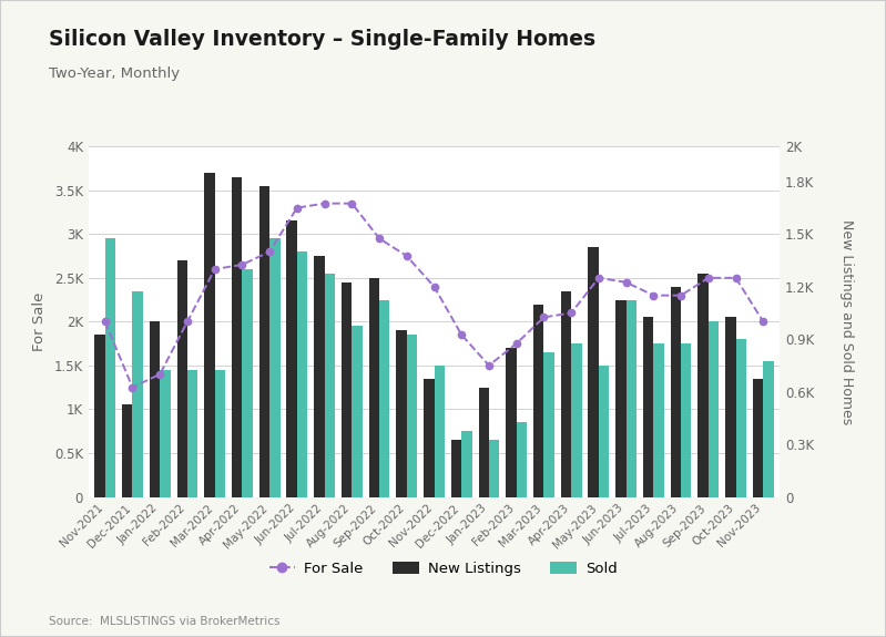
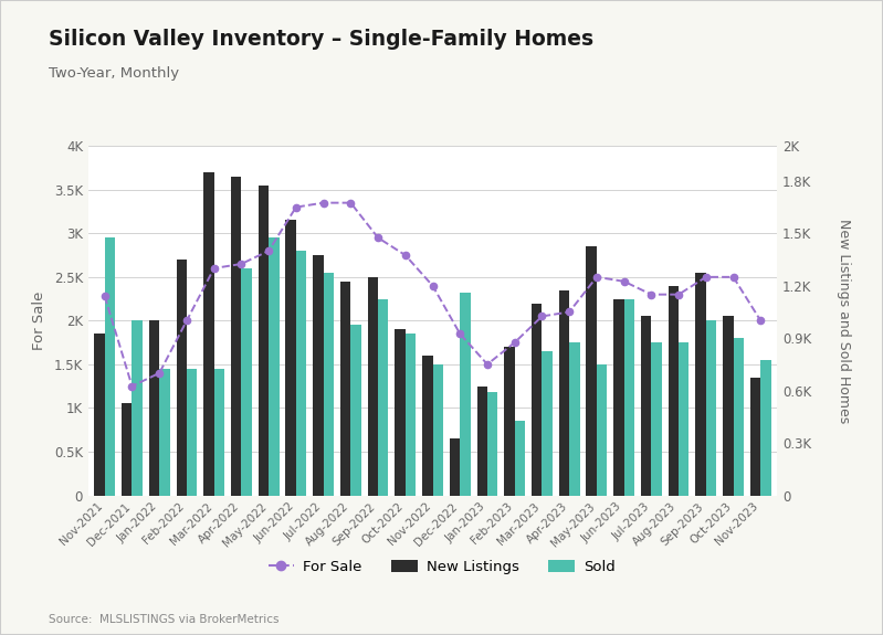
For Sale/Nov-2021: 2.00K -> 2.28K
Sold/Dec-2021: 2.35K -> 2.00K
New Listings/Nov-2022: 1.35K -> 1.60K
Sold/Dec-2022: 0.75K -> 2.32K
Sold/Jan-2023: 0.65K -> 1.18K
